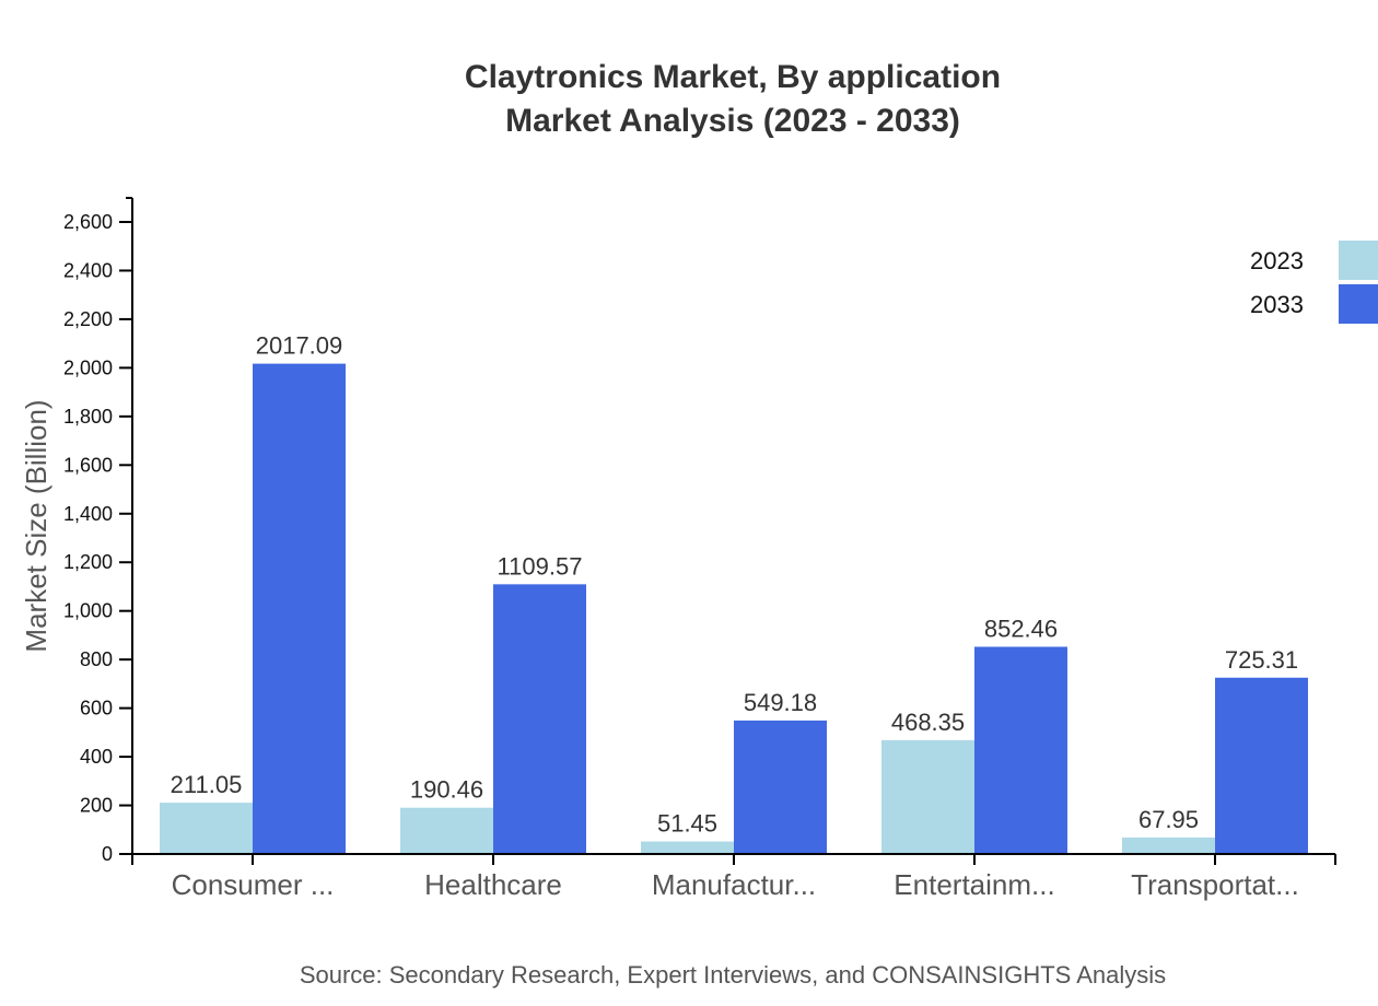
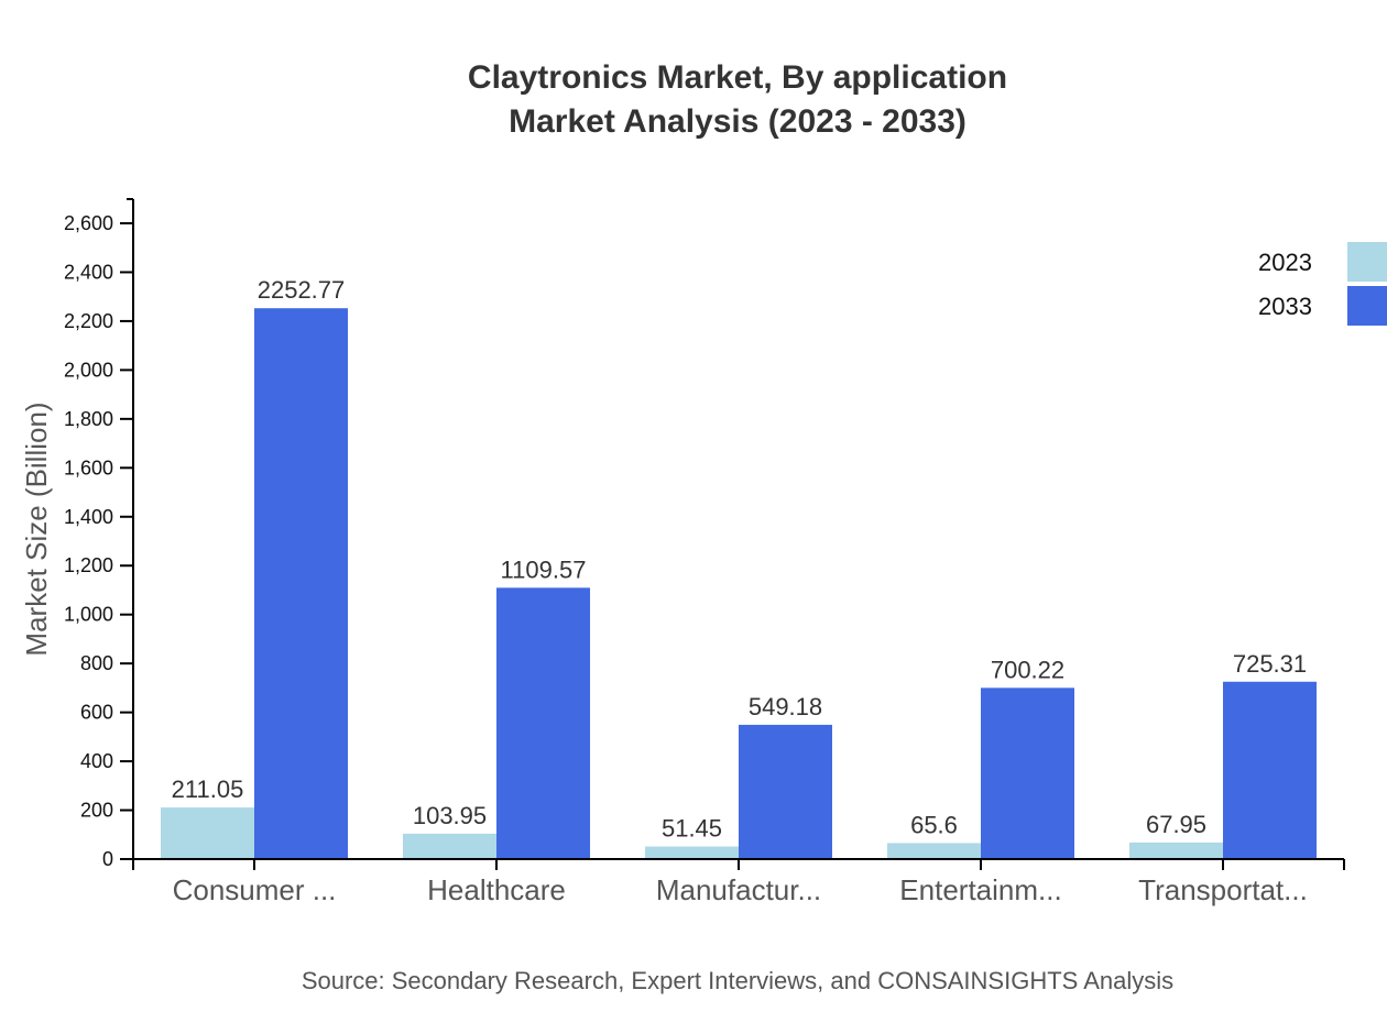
2033/Consumer ...: 2017.09 -> 2252.77
2023/Healthcare: 190.46 -> 103.95
2023/Entertainm...: 468.35 -> 65.6
2033/Entertainm...: 852.46 -> 700.22
